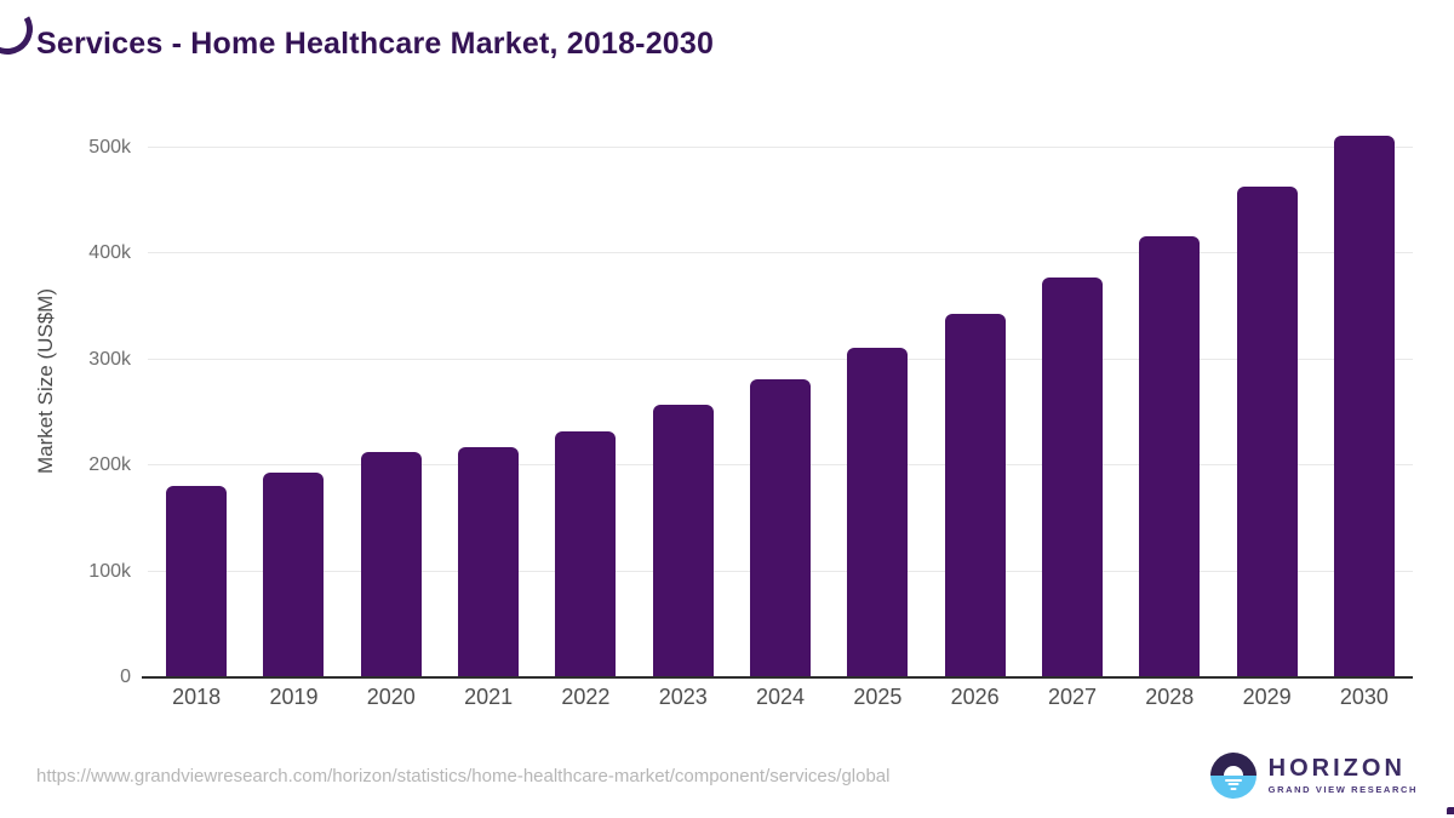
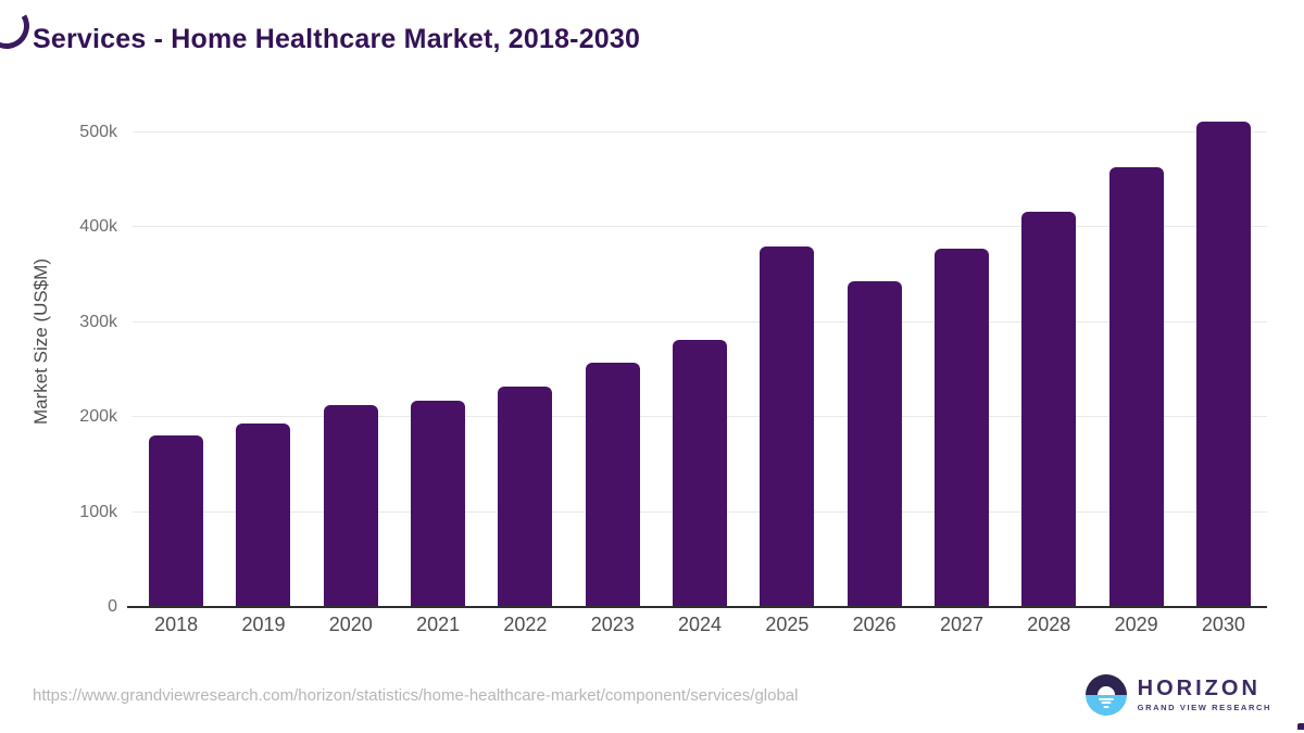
2025: 310k -> 380k
